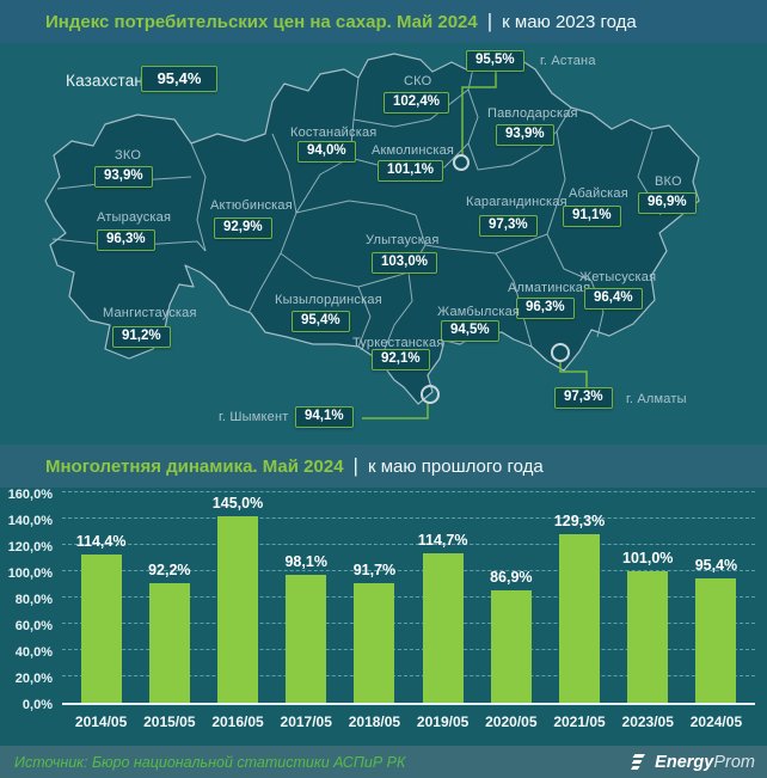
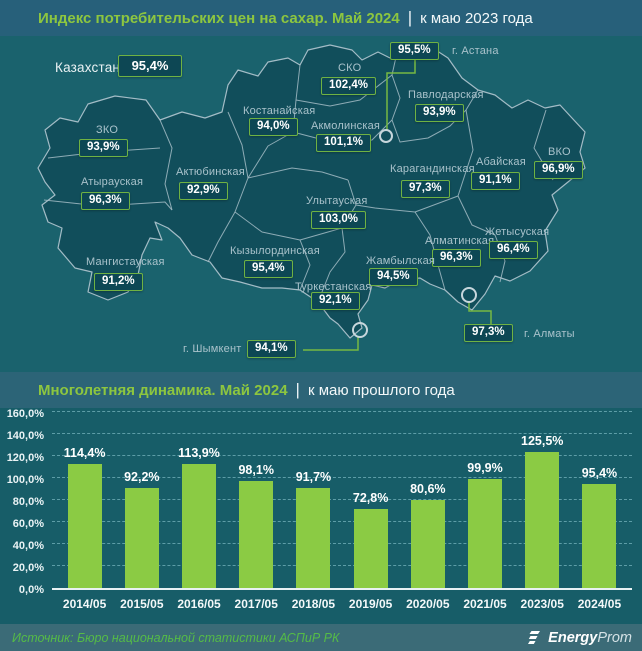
2016/05: 145,0% -> 113,9%
2019/05: 114,7% -> 72,8%
2020/05: 86,9% -> 80,6%
2021/05: 129,3% -> 99,9%
2023/05: 101,0% -> 125,5%
